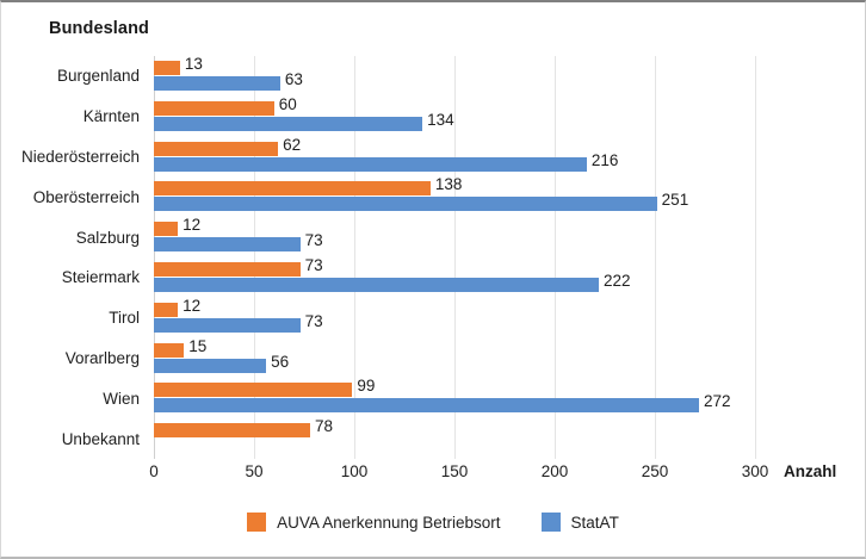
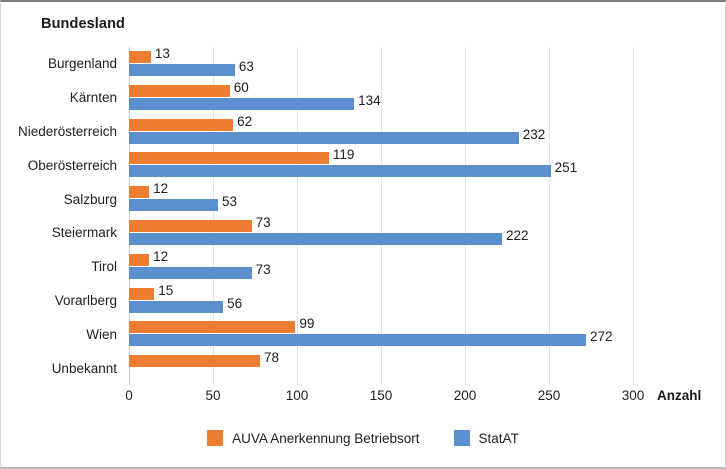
StatAT/Niederösterreich: 216 -> 232
AUVA Anerkennung Betriebsort/Oberösterreich: 138 -> 119
StatAT/Salzburg: 73 -> 53
